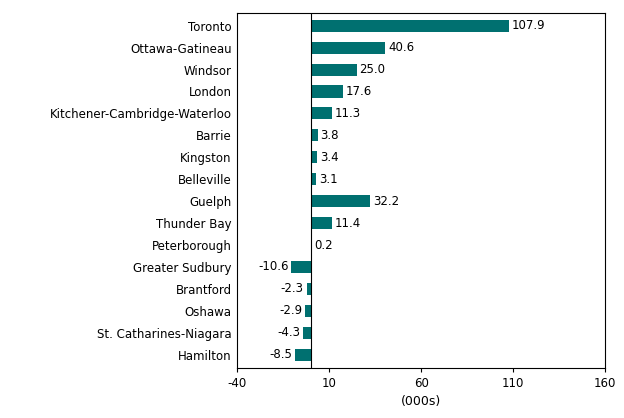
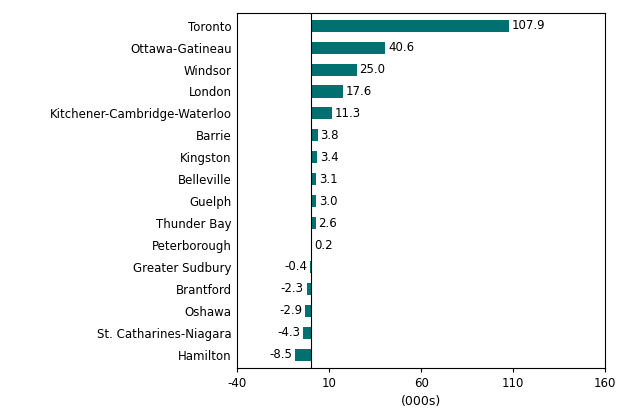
Guelph: 32.2 -> 3.0
Thunder Bay: 11.4 -> 2.6
Greater Sudbury: -10.6 -> -0.4
